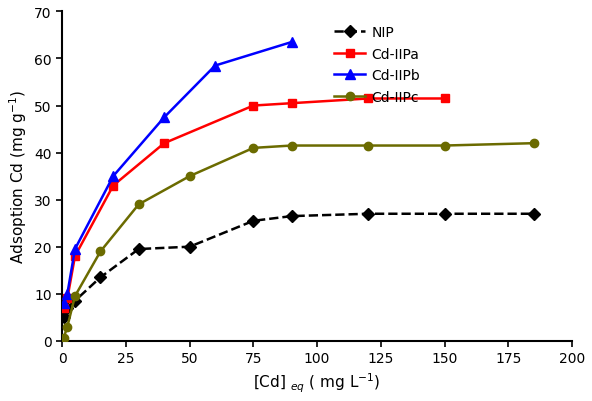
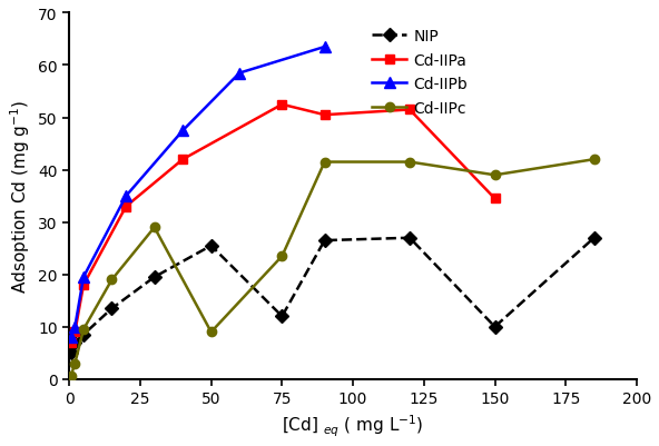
NIP/50: 20.0 -> 25.5
Cd-IIPc/50: 35.0 -> 9.0
NIP/75: 25.5 -> 12.0
Cd-IIPa/75: 50.0 -> 52.5
Cd-IIPc/75: 41.0 -> 23.5
NIP/150: 27.0 -> 10.0
Cd-IIPa/150: 51.5 -> 34.5
Cd-IIPc/150: 41.5 -> 39.0
